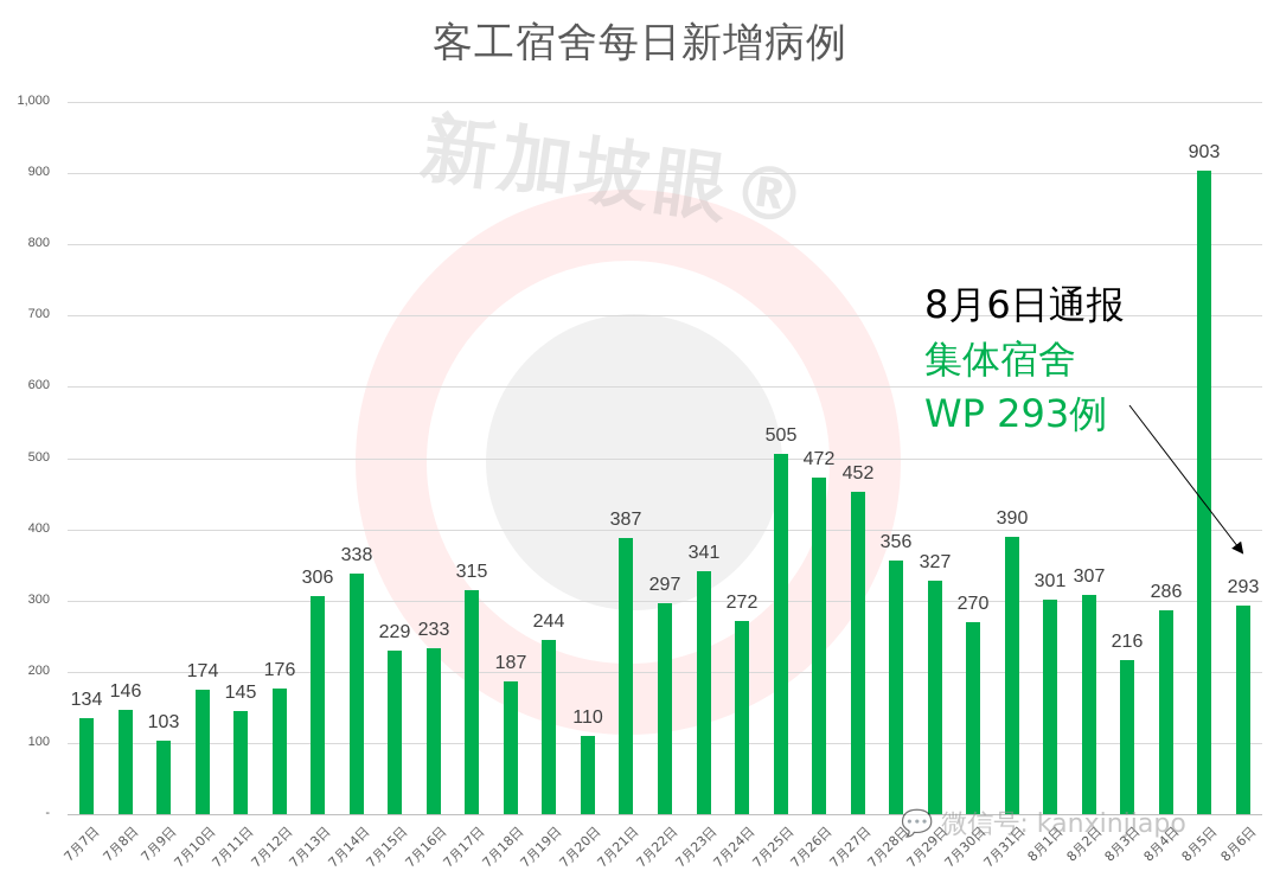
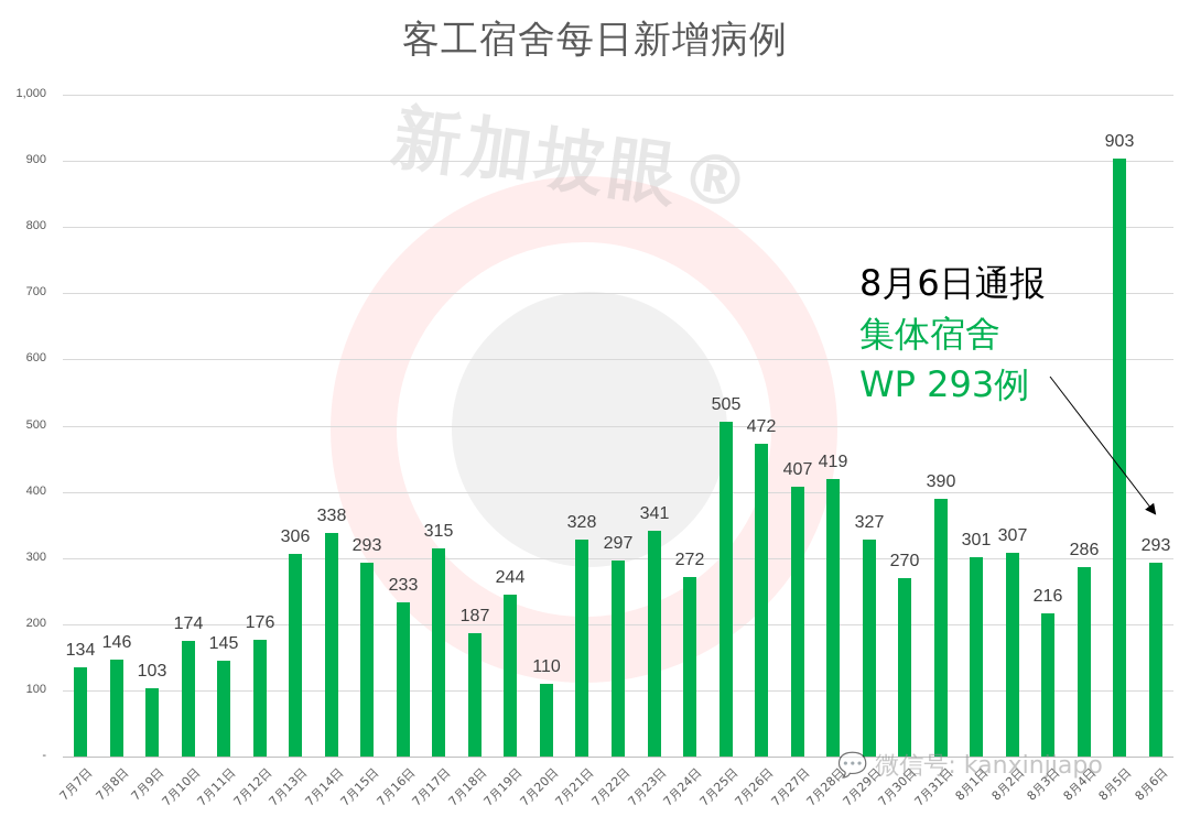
7月15日: 229 -> 293
7月21日: 387 -> 328
7月27日: 452 -> 407
7月28日: 356 -> 419
